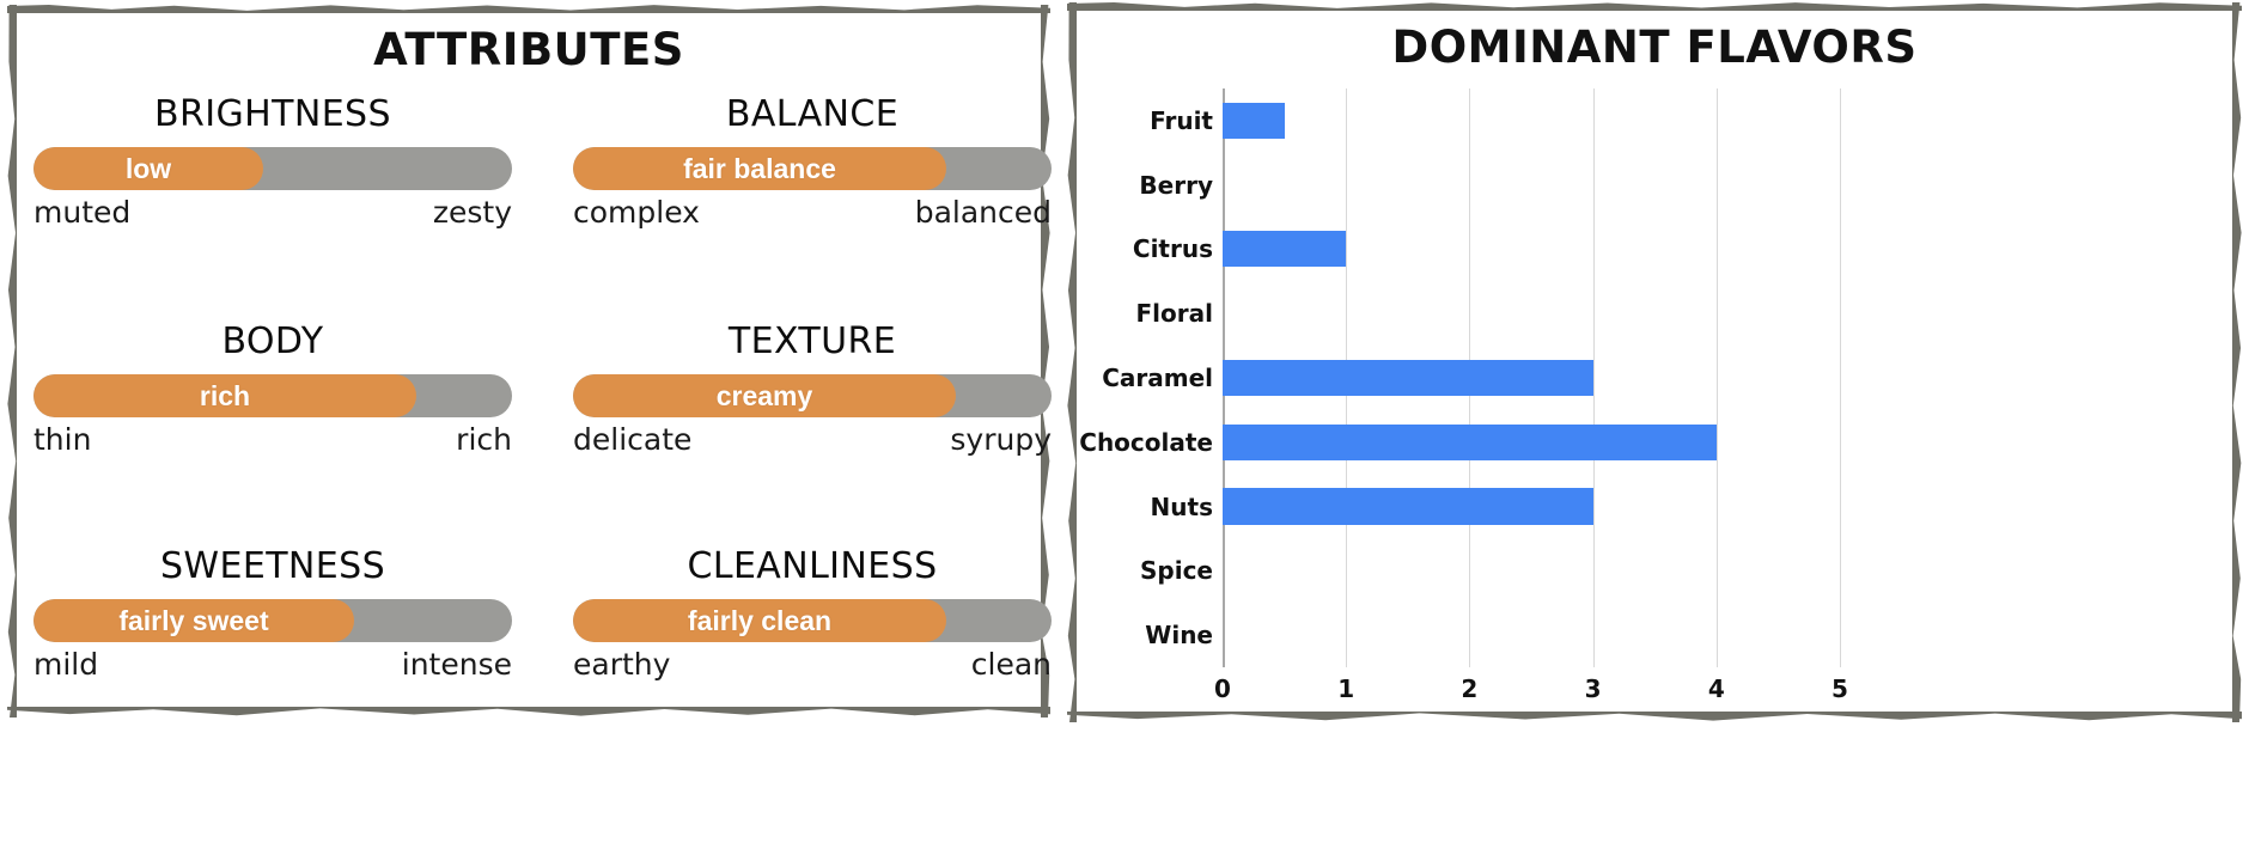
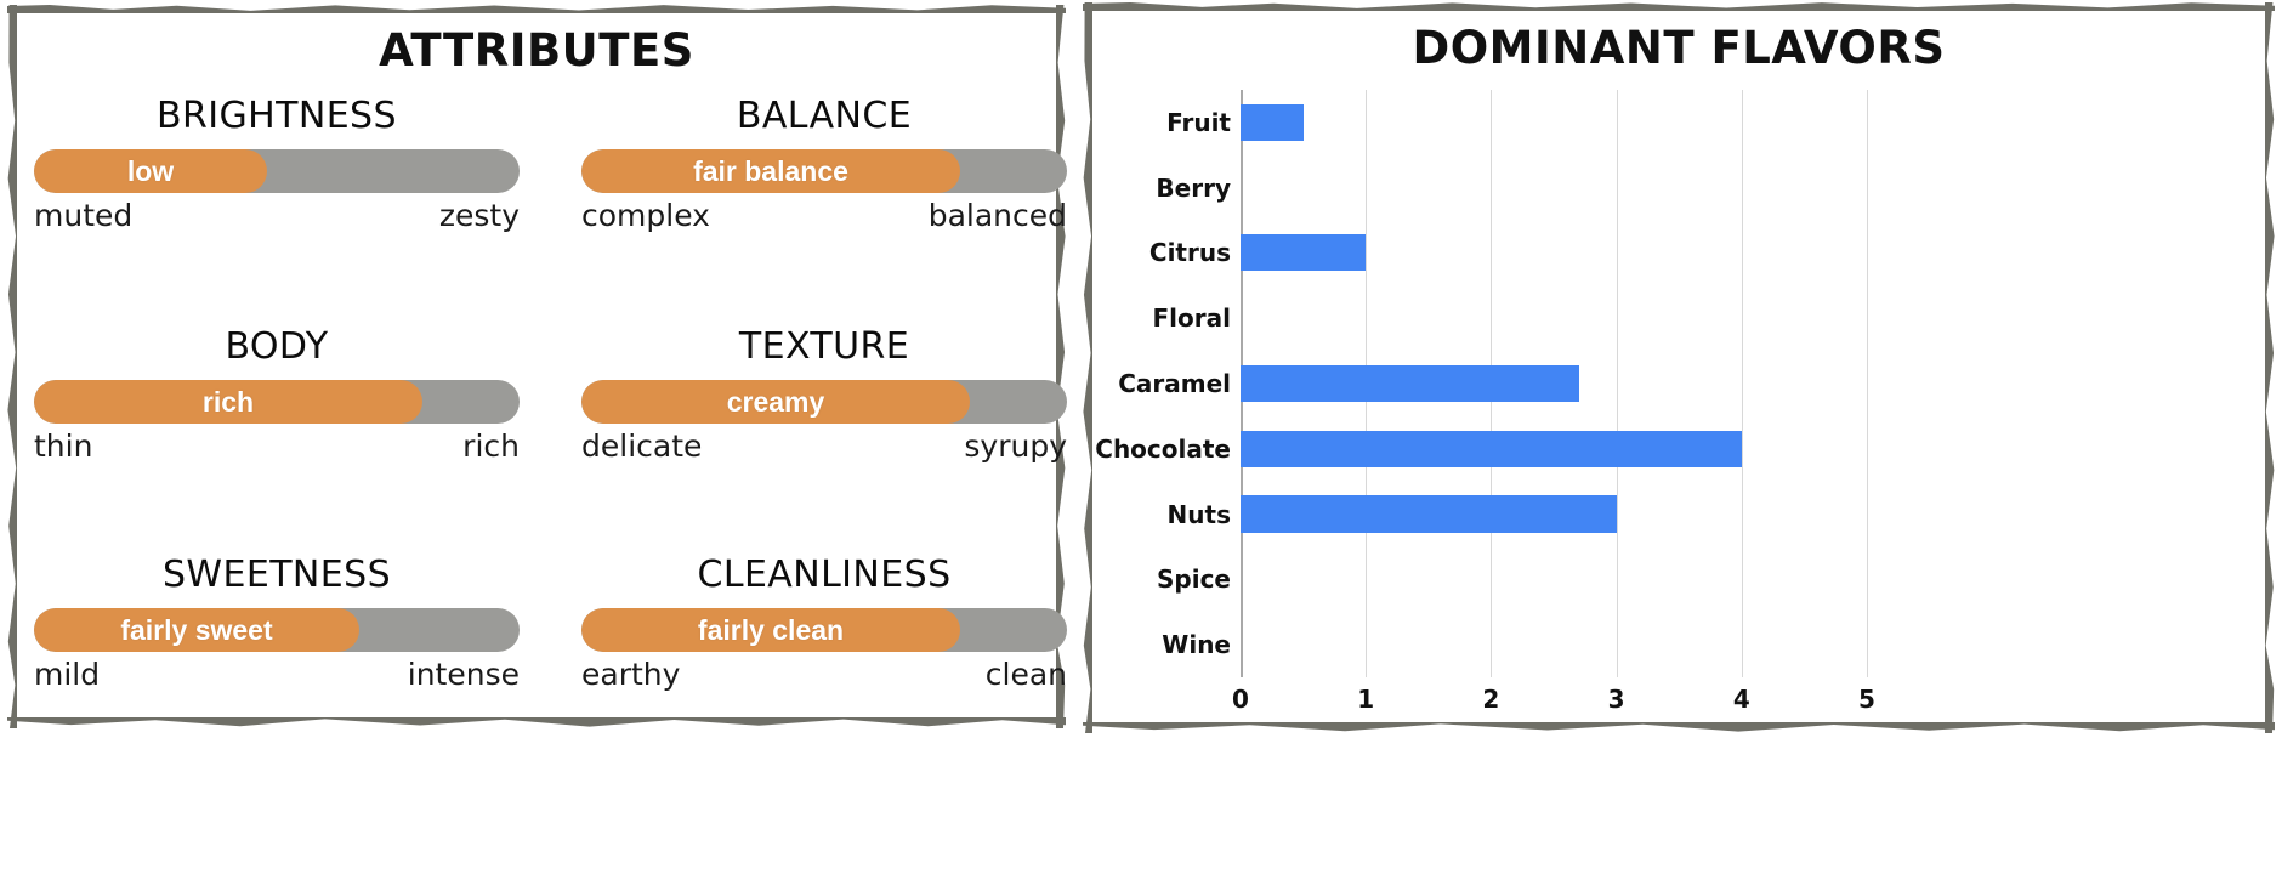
Caramel: 3.0 -> 2.7
